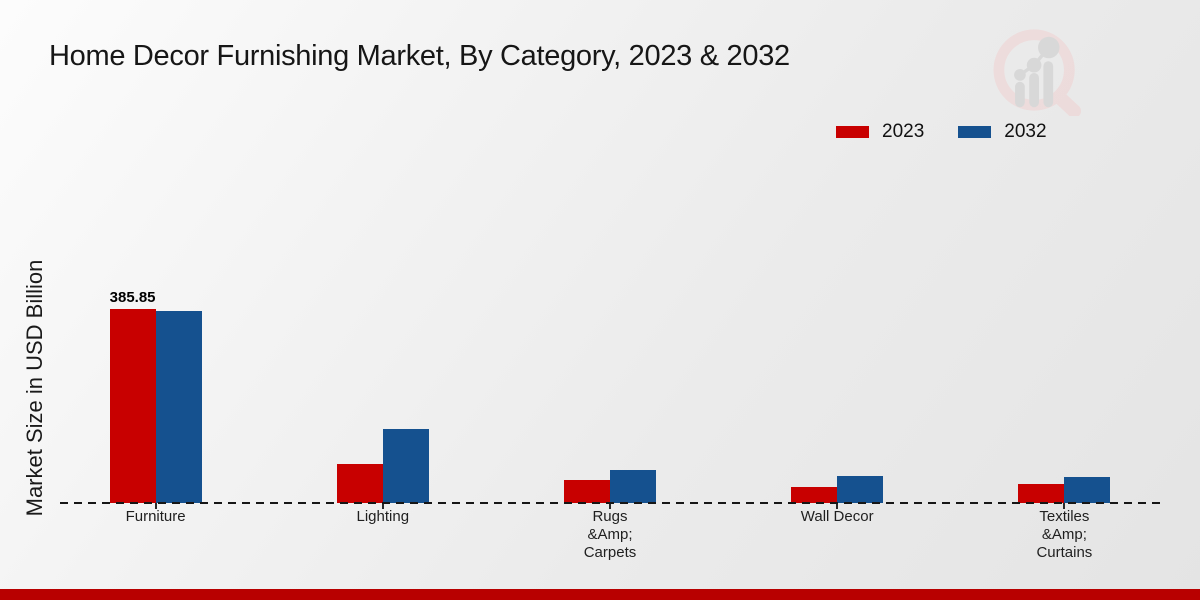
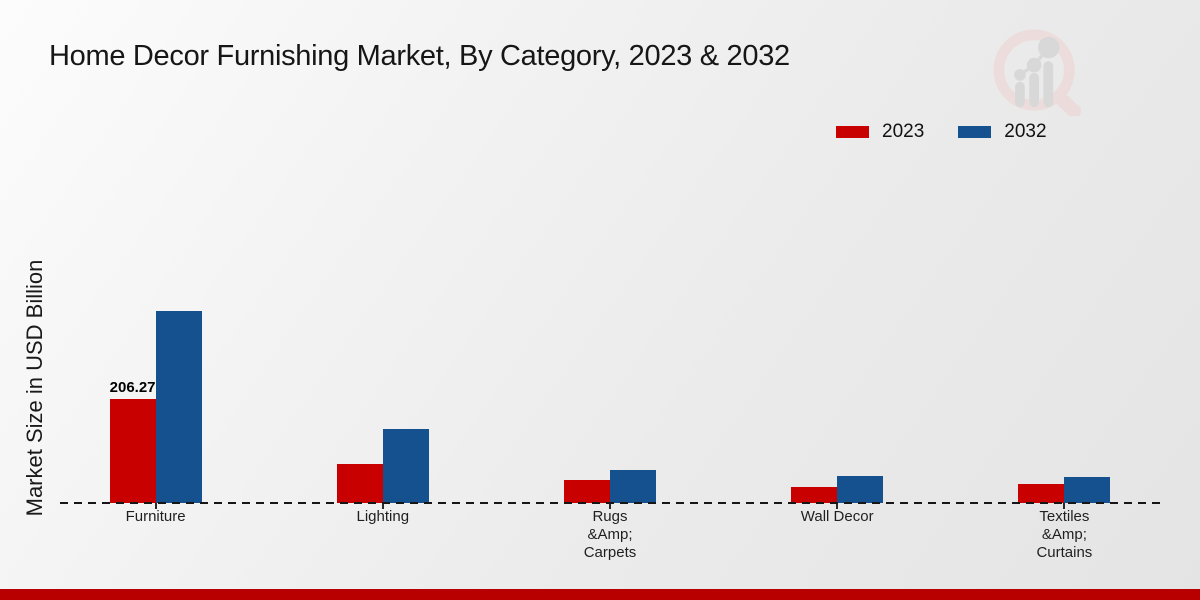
2023/Furniture: 385.85 -> 206.27
